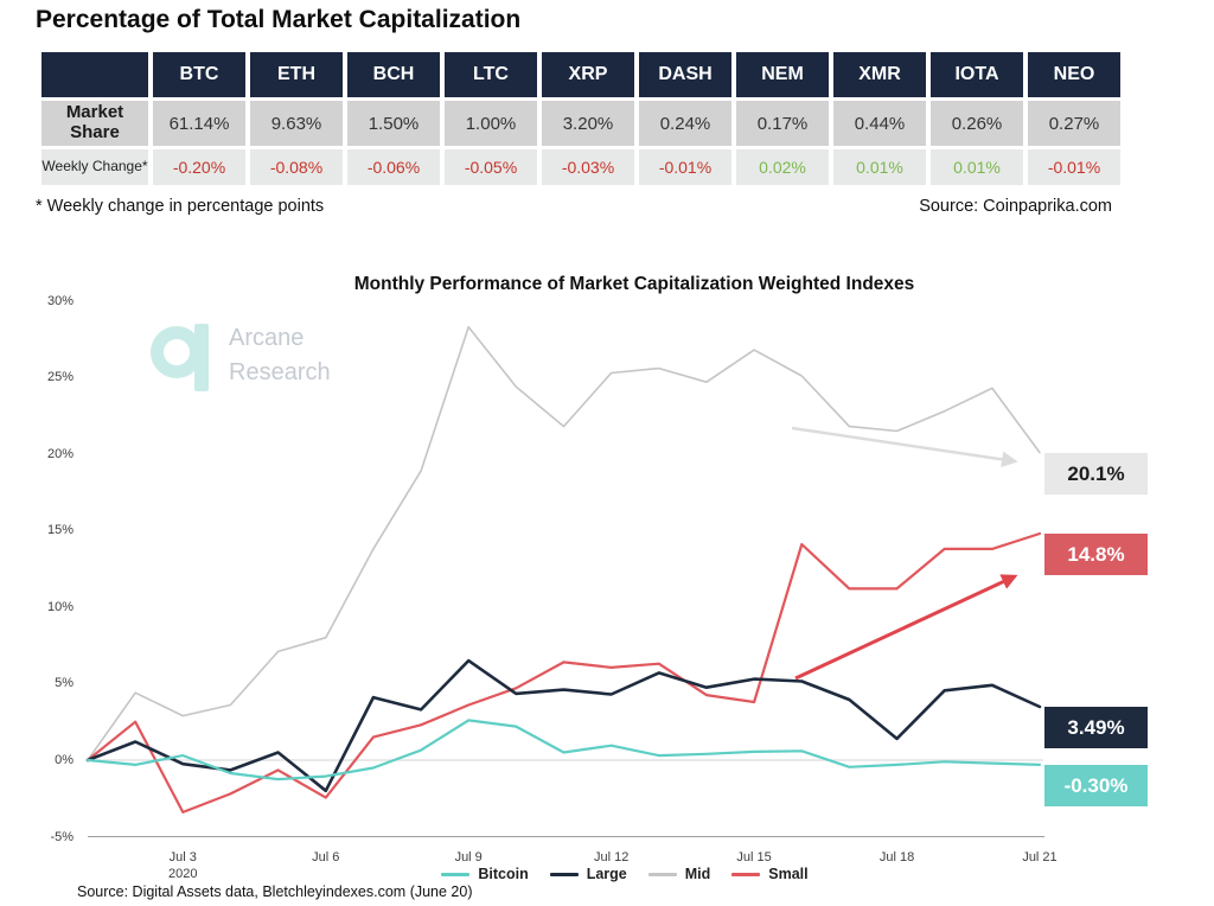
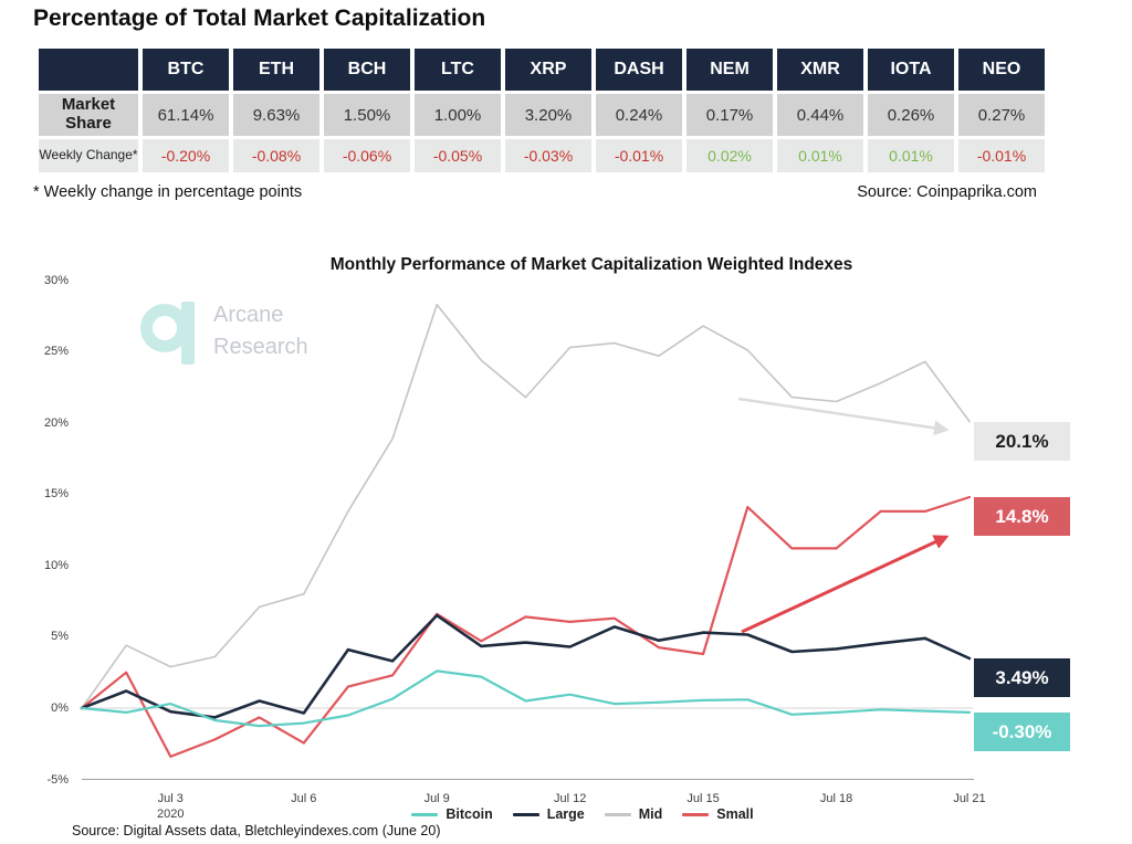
Large/Jul 6: -2.0% -> -0.3%
Small/Jul 9: 3.6% -> 6.6%
Large/Jul 18: 1.4% -> 4.2%
